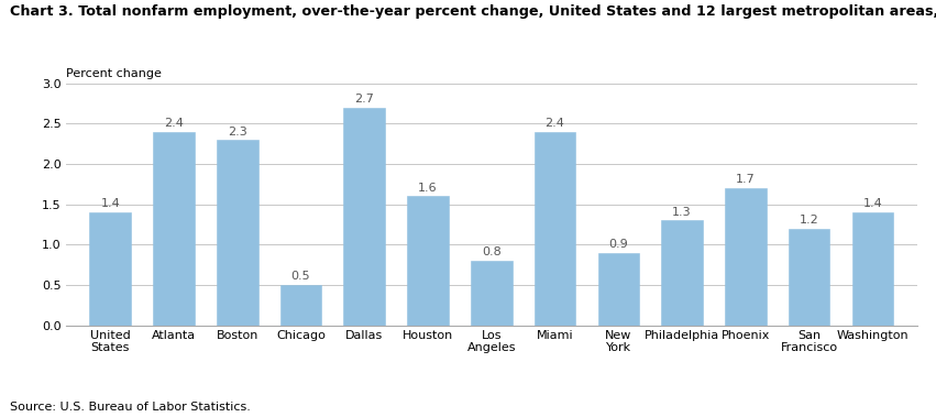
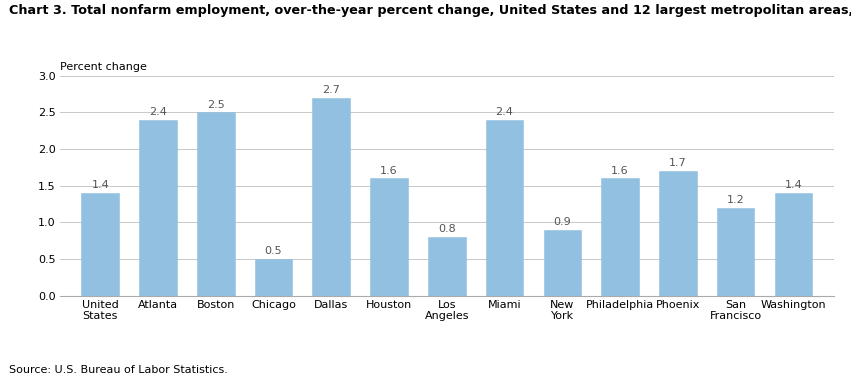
Boston: 2.3 -> 2.5
Philadelphia: 1.3 -> 1.6
